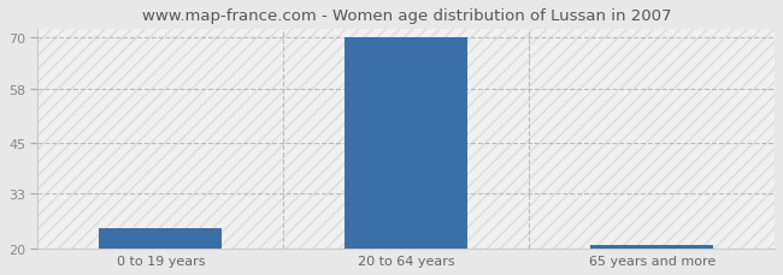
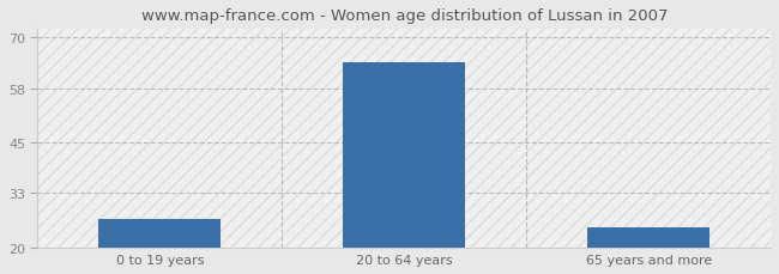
0 to 19 years: 25 -> 27
20 to 64 years: 70 -> 64
65 years and more: 21 -> 25
